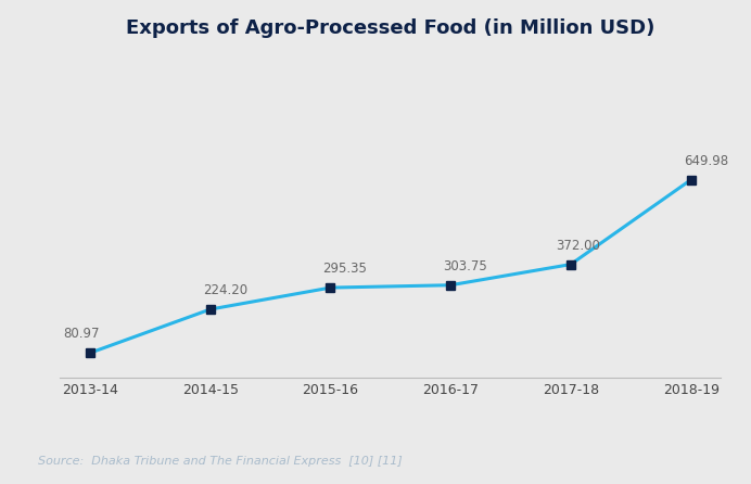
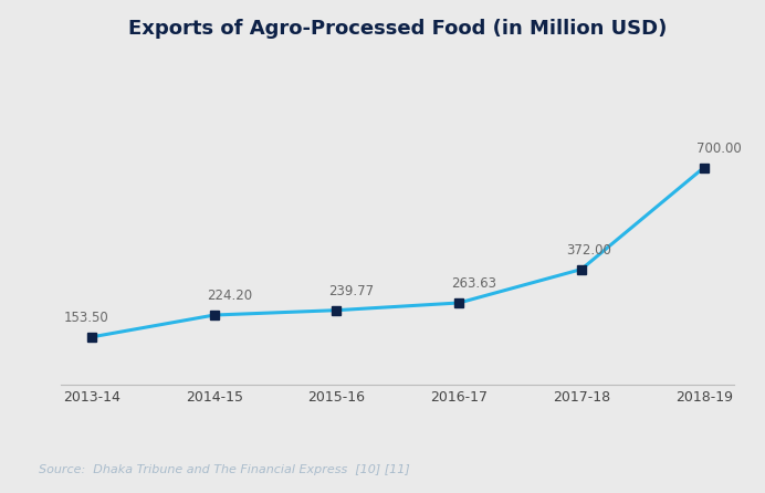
2013-14: 80.97 -> 153.50
2015-16: 295.35 -> 239.77
2016-17: 303.75 -> 263.63
2018-19: 649.98 -> 700.00
